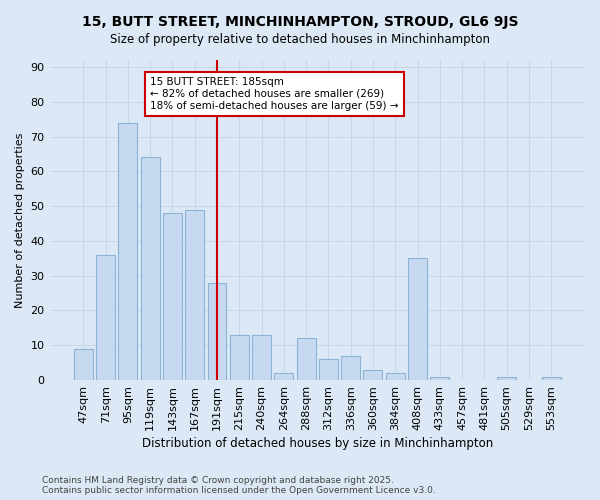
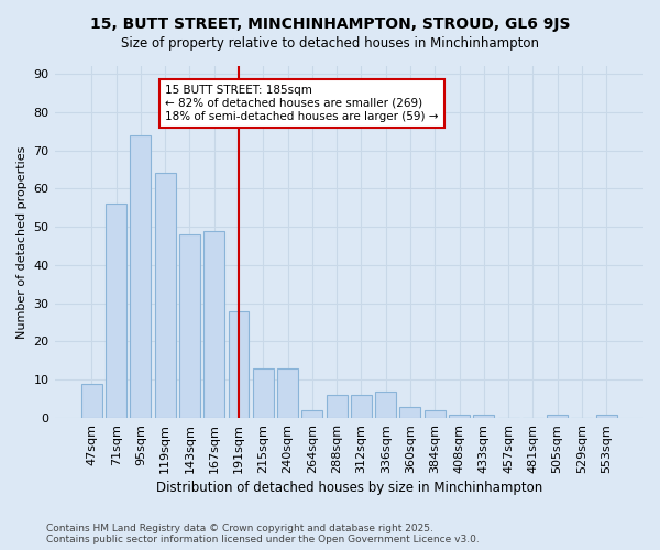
71sqm: 36 -> 56
288sqm: 12 -> 6
408sqm: 35 -> 1
